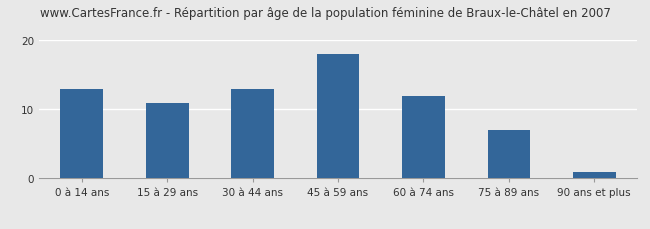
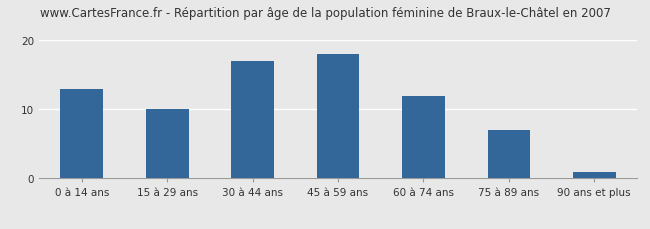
15 à 29 ans: 11 -> 10
30 à 44 ans: 13 -> 17
